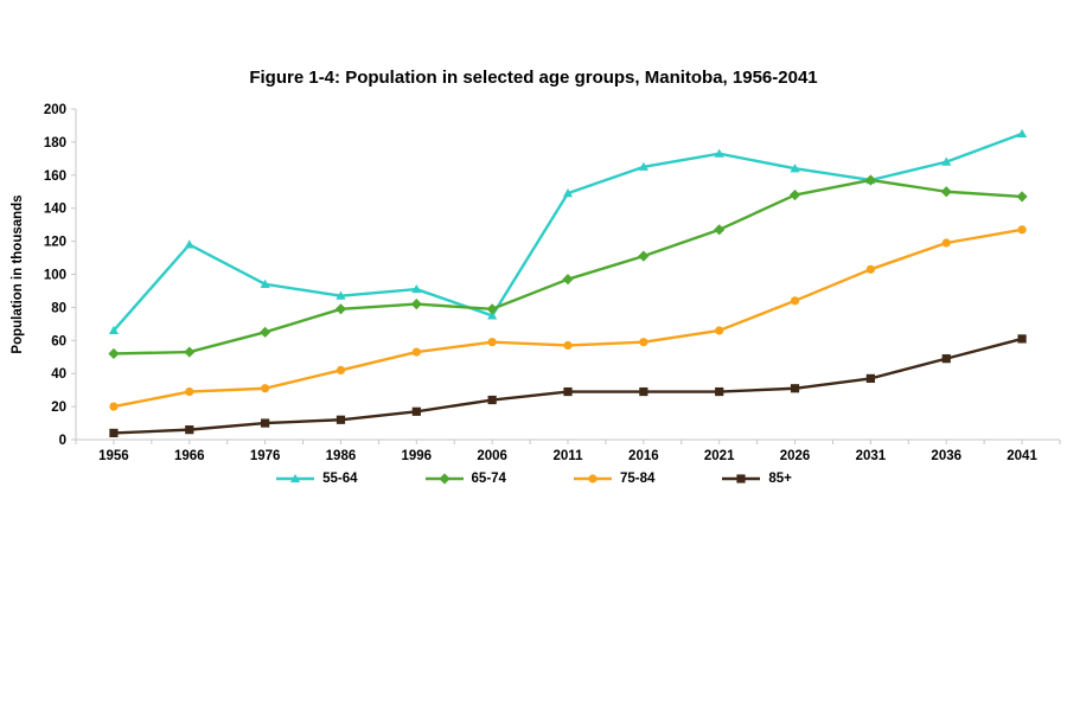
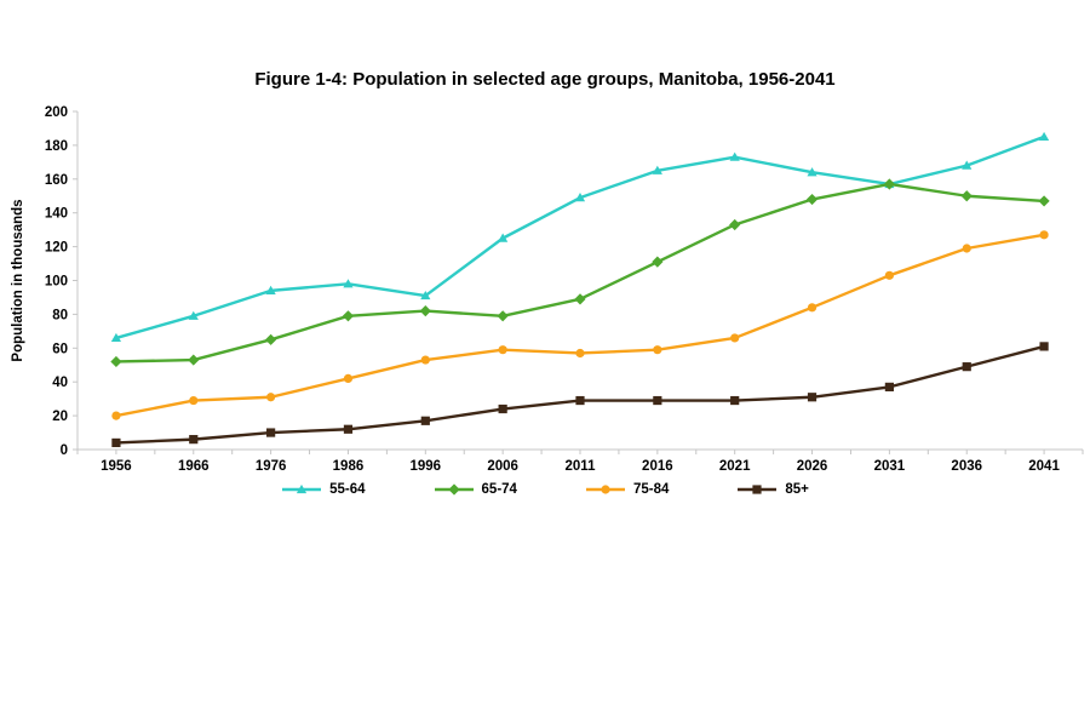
55-64/1966: 118 -> 79
55-64/1986: 87 -> 98
55-64/2006: 75 -> 125
65-74/2011: 97 -> 89
65-74/2021: 127 -> 133
